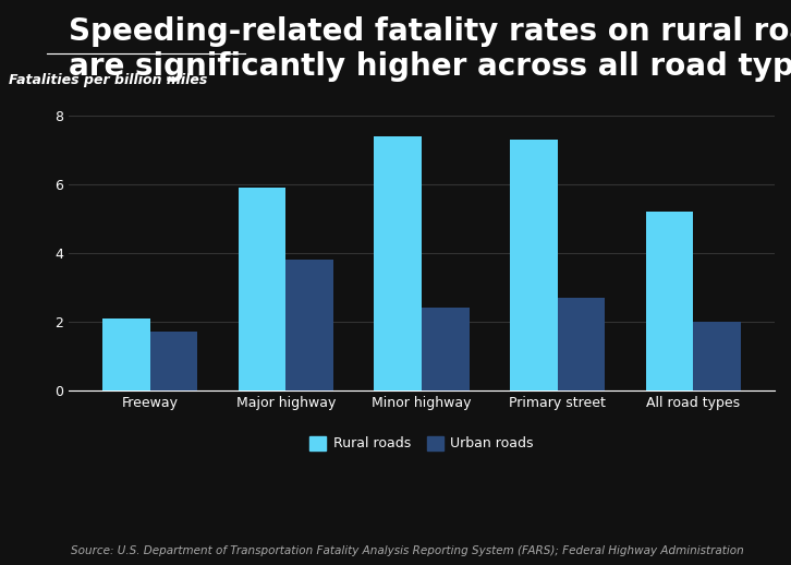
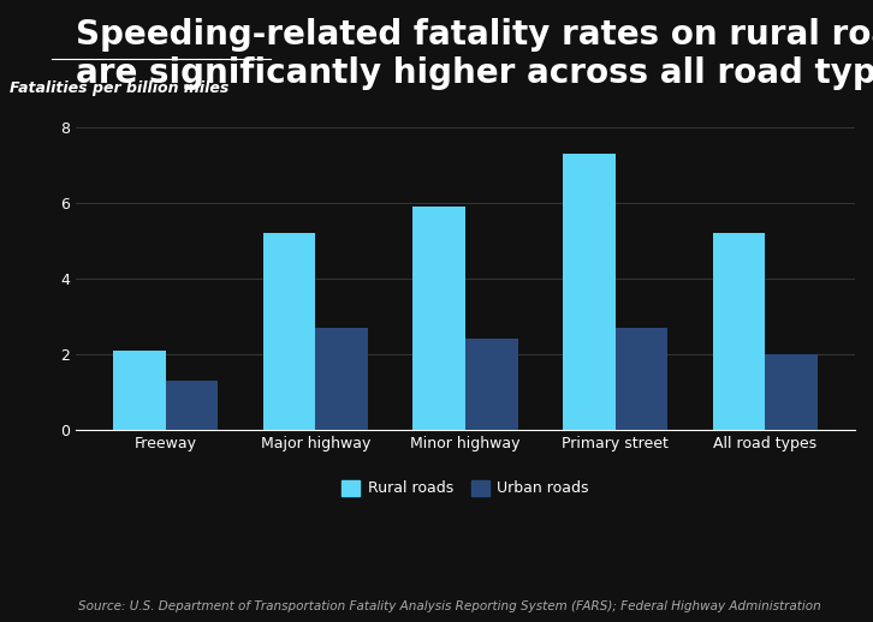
Urban roads/Freeway: 1.7 -> 1.3
Rural roads/Major highway: 5.9 -> 5.2
Urban roads/Major highway: 3.8 -> 2.7
Rural roads/Minor highway: 7.4 -> 5.9
